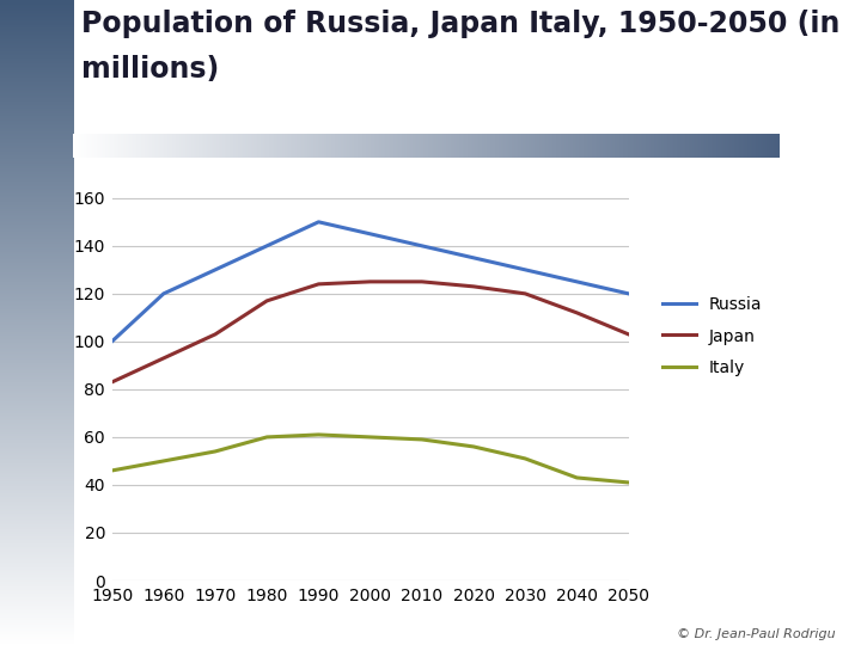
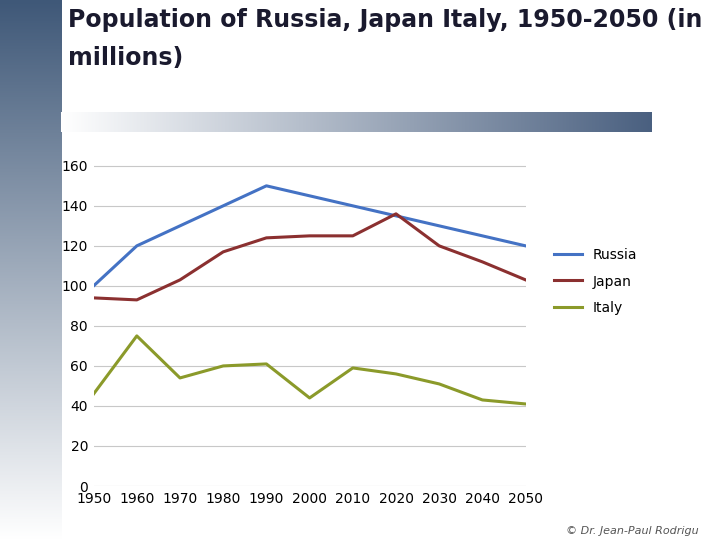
Japan/1950: 83 -> 94
Italy/1960: 50 -> 75
Italy/2000: 60 -> 44
Japan/2020: 123 -> 136
